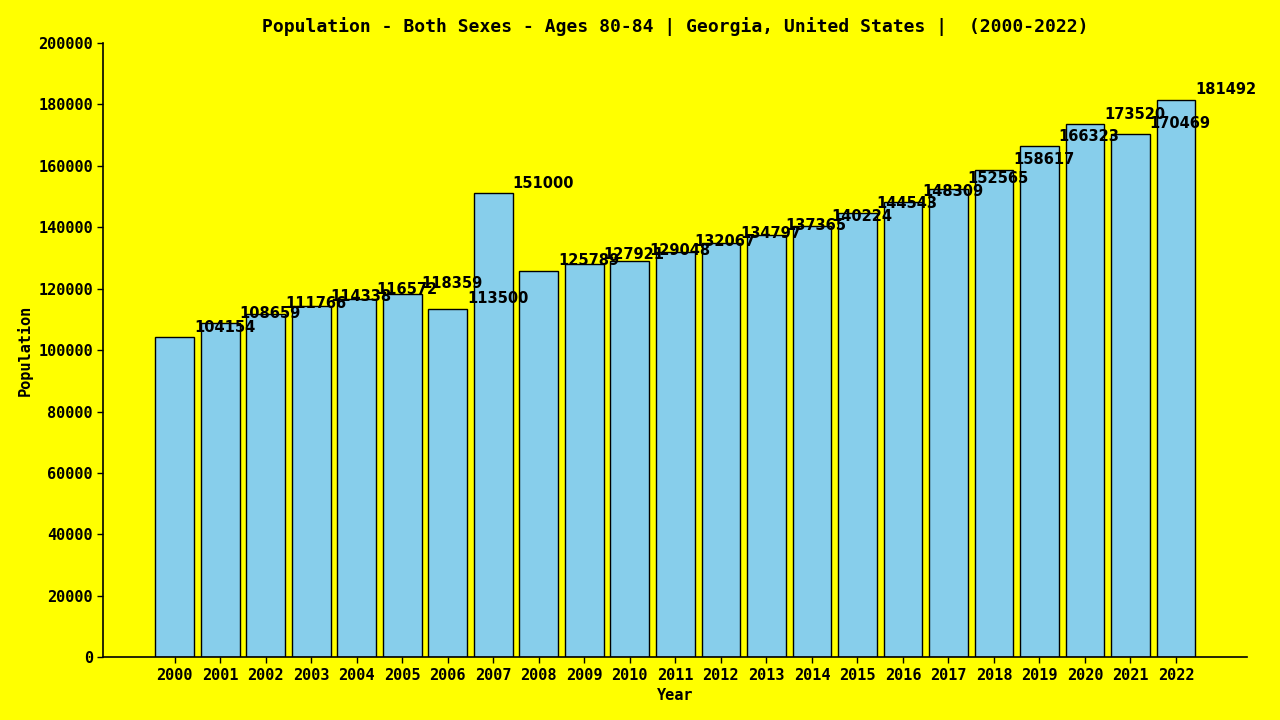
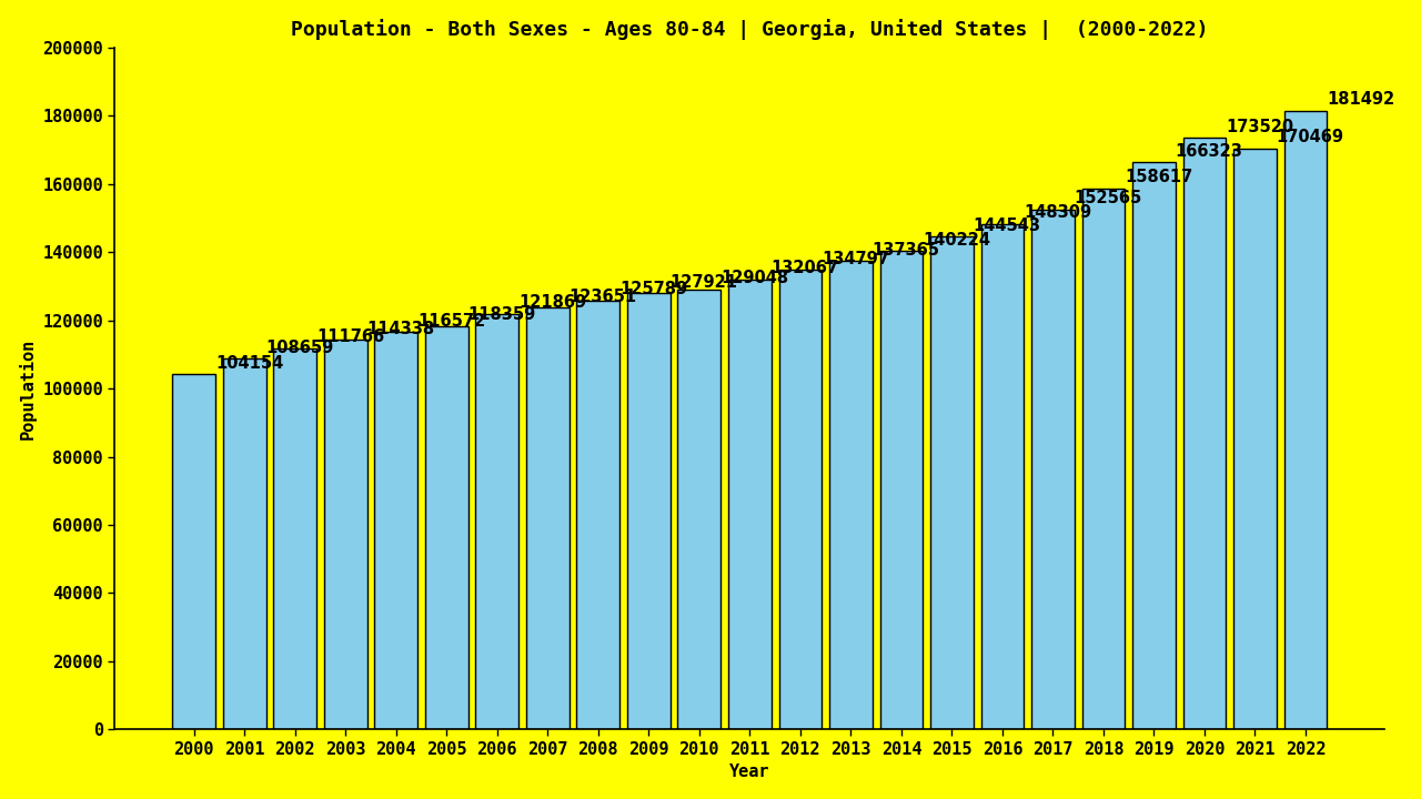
2006: 113500 -> 121900
2007: 151000 -> 123700
